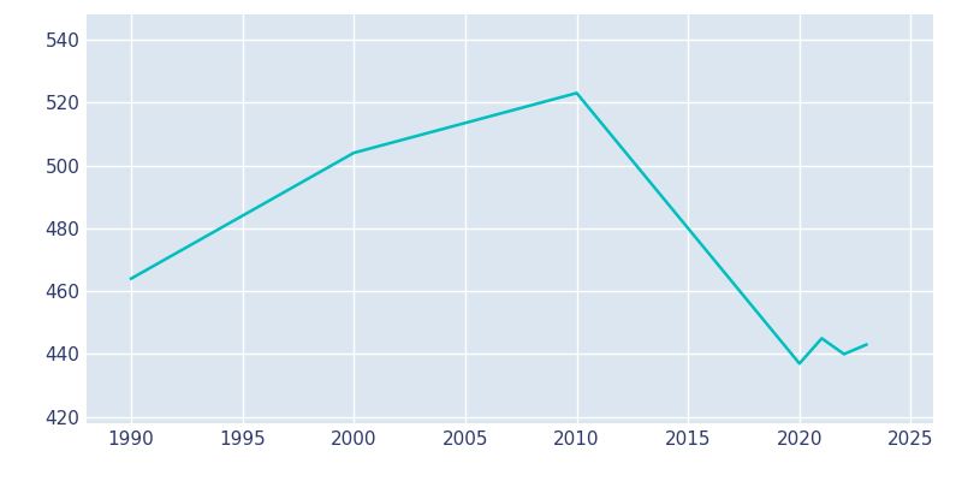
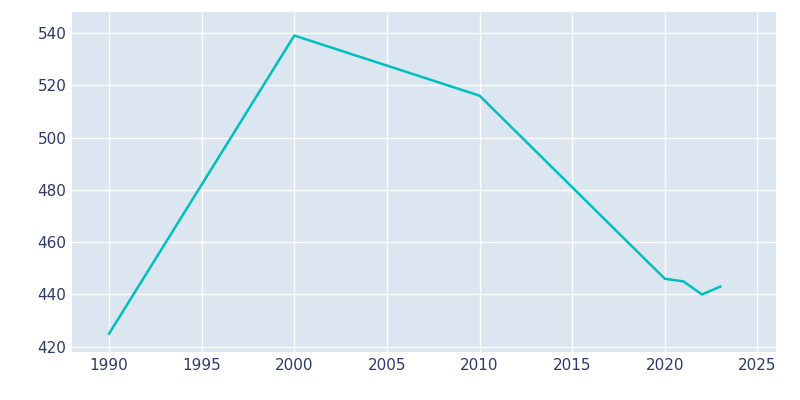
1990: 464 -> 425
2000: 504 -> 539
2010: 523 -> 516
2020: 437 -> 446
